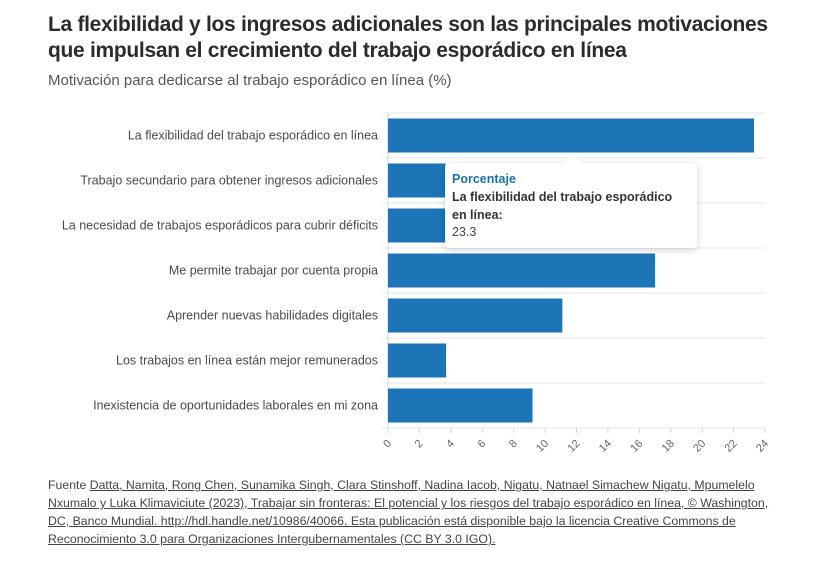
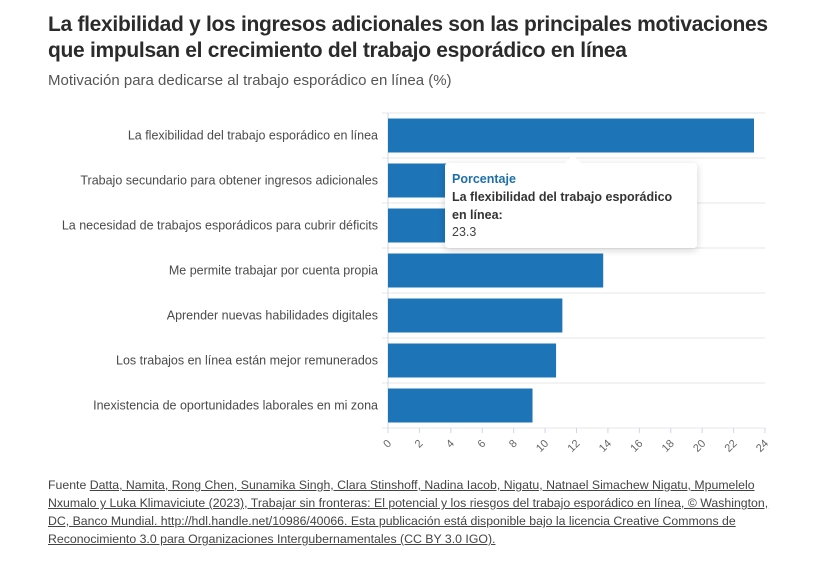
Me permite trabajar por cuenta propia: 17.0 -> 13.7
Los trabajos en línea están mejor remunerados: 3.7 -> 10.7
